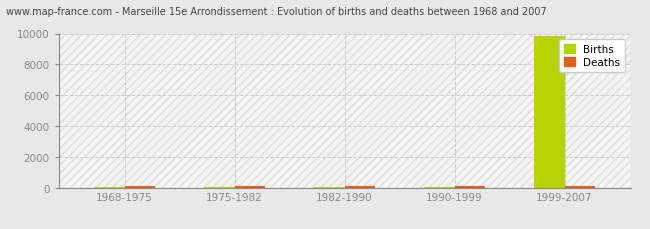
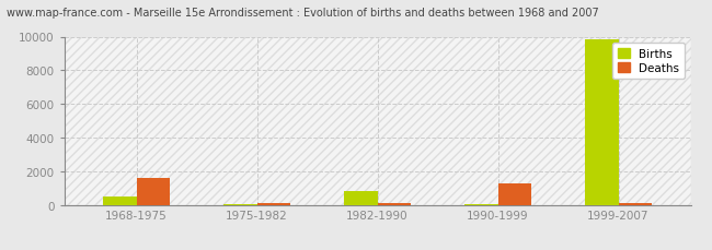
Births/1968-1975: 100 -> 500
Deaths/1968-1975: 100 -> 1600
Births/1982-1990: 100 -> 800
Deaths/1990-1999: 100 -> 1300
